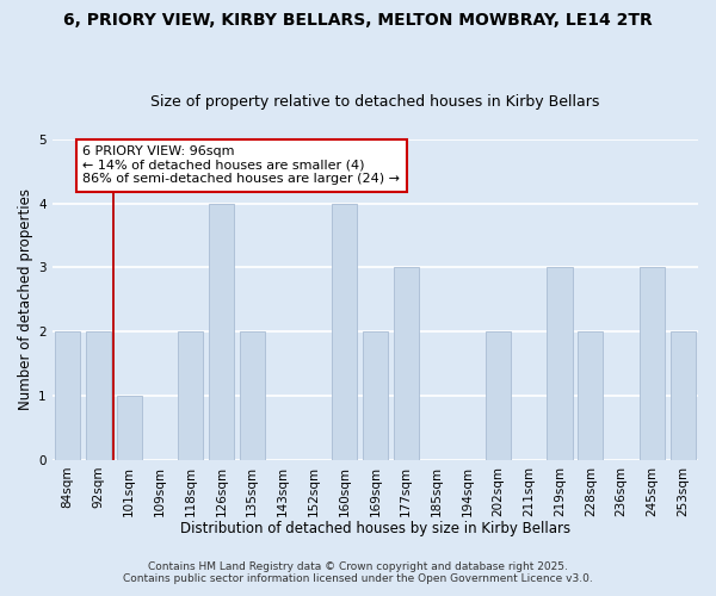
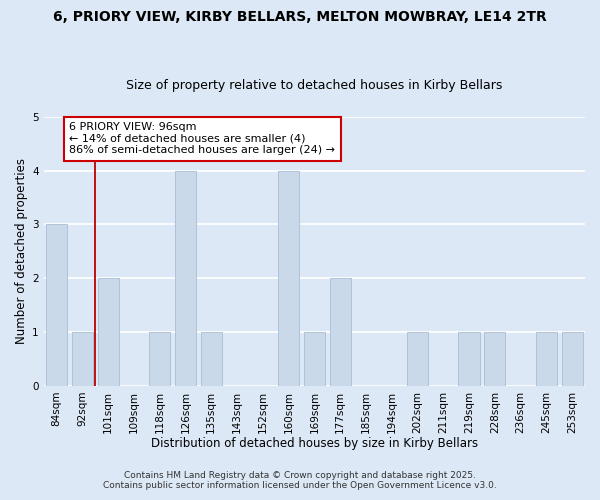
84sqm: 2 -> 3
92sqm: 2 -> 1
101sqm: 1 -> 2
118sqm: 2 -> 1
135sqm: 2 -> 1
169sqm: 2 -> 1
177sqm: 3 -> 2
202sqm: 2 -> 1
219sqm: 3 -> 1
228sqm: 2 -> 1
245sqm: 3 -> 1
253sqm: 2 -> 1
